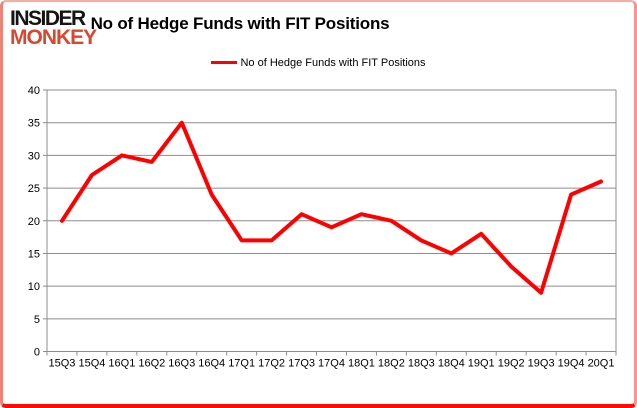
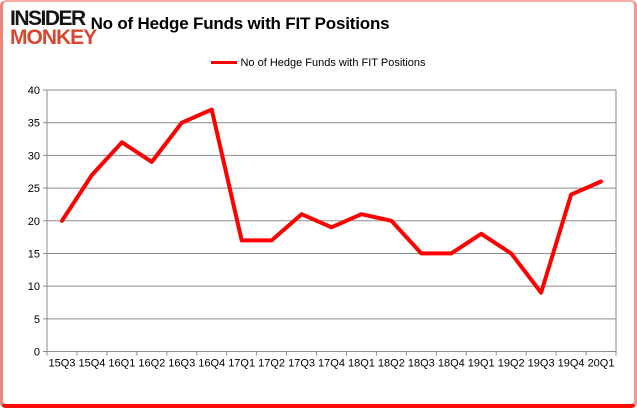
16Q1: 30 -> 32
16Q4: 24 -> 37
18Q3: 17 -> 15
19Q2: 13 -> 15
